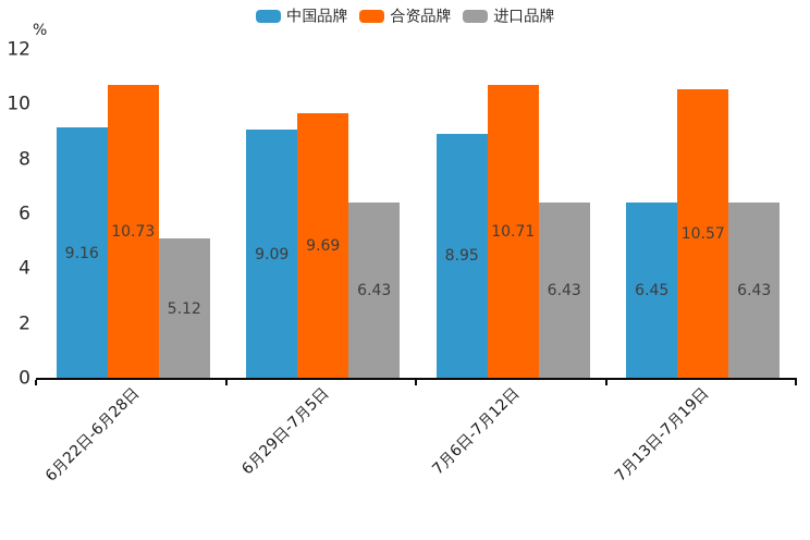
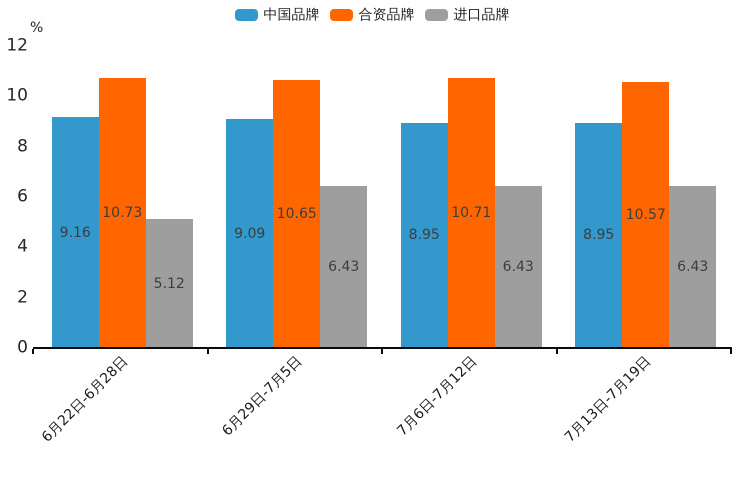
合资品牌/6月29日-7月5日: 9.69 -> 10.65
中国品牌/7月13日-7月19日: 6.45 -> 8.95
